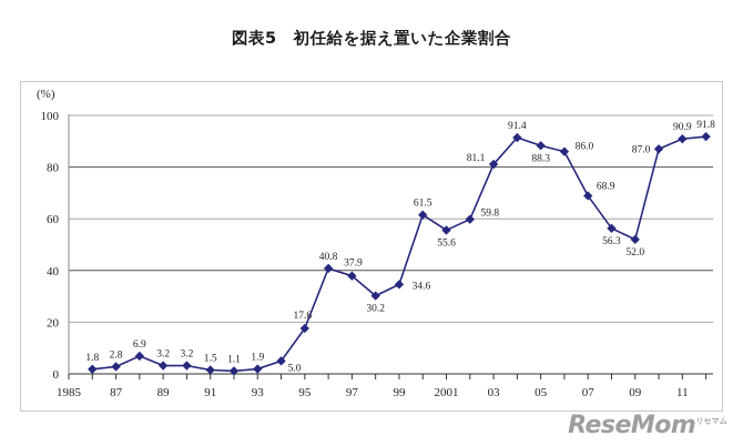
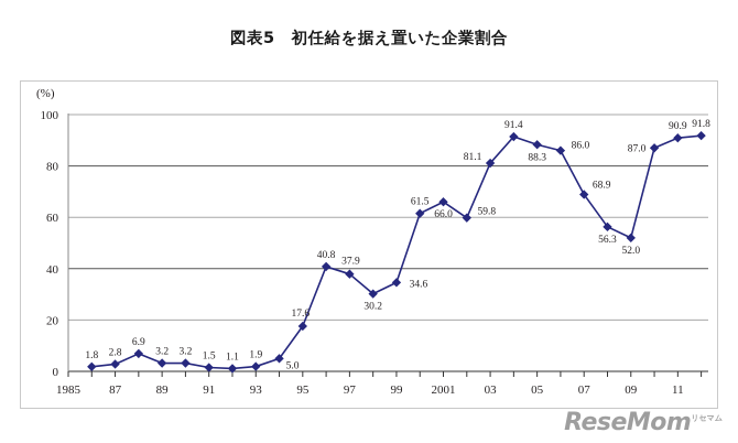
2001: 55.6 -> 66.0
